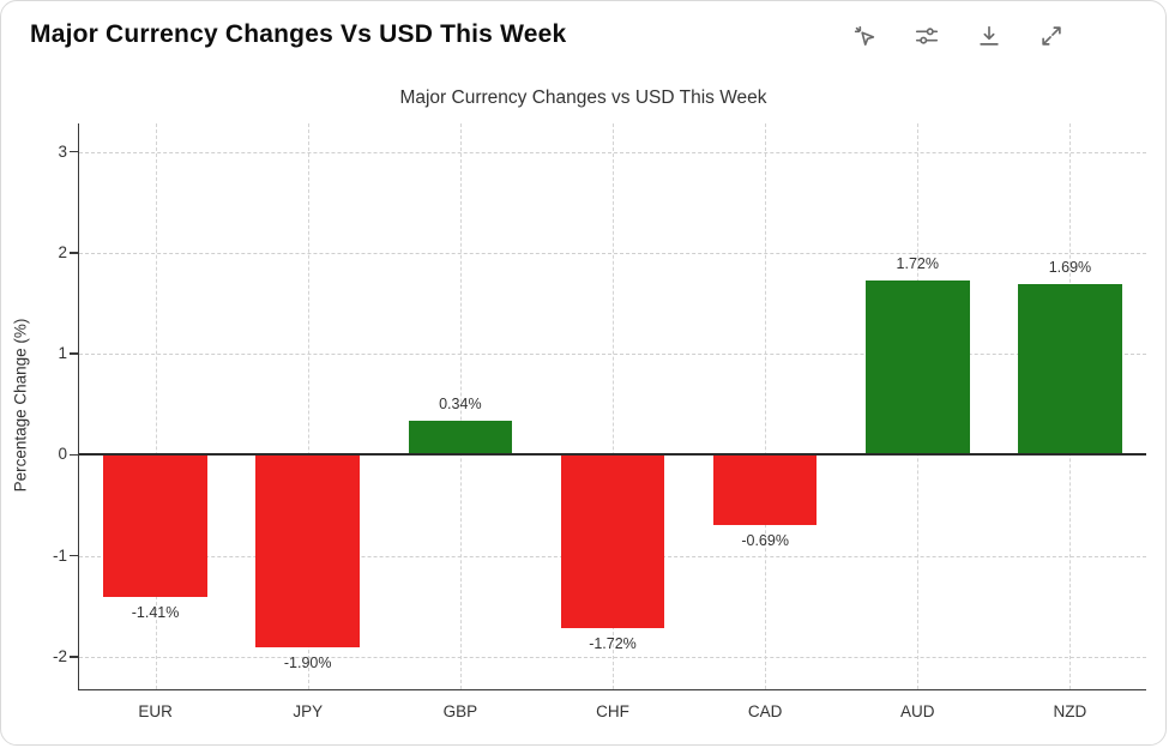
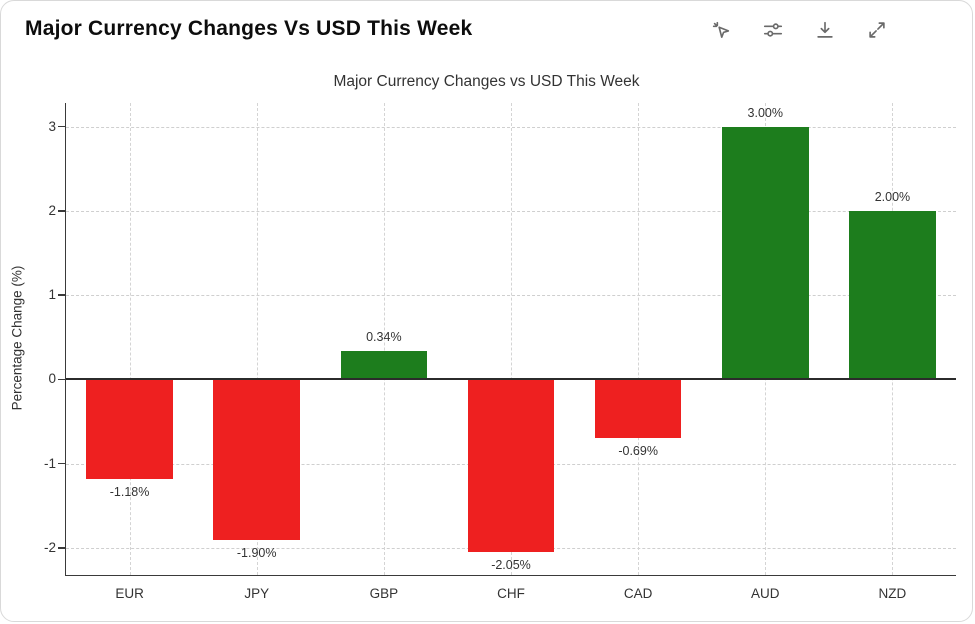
EUR: -1.41% -> -1.18%
CHF: -1.72% -> -2.05%
AUD: 1.72% -> 3.00%
NZD: 1.69% -> 2.00%
